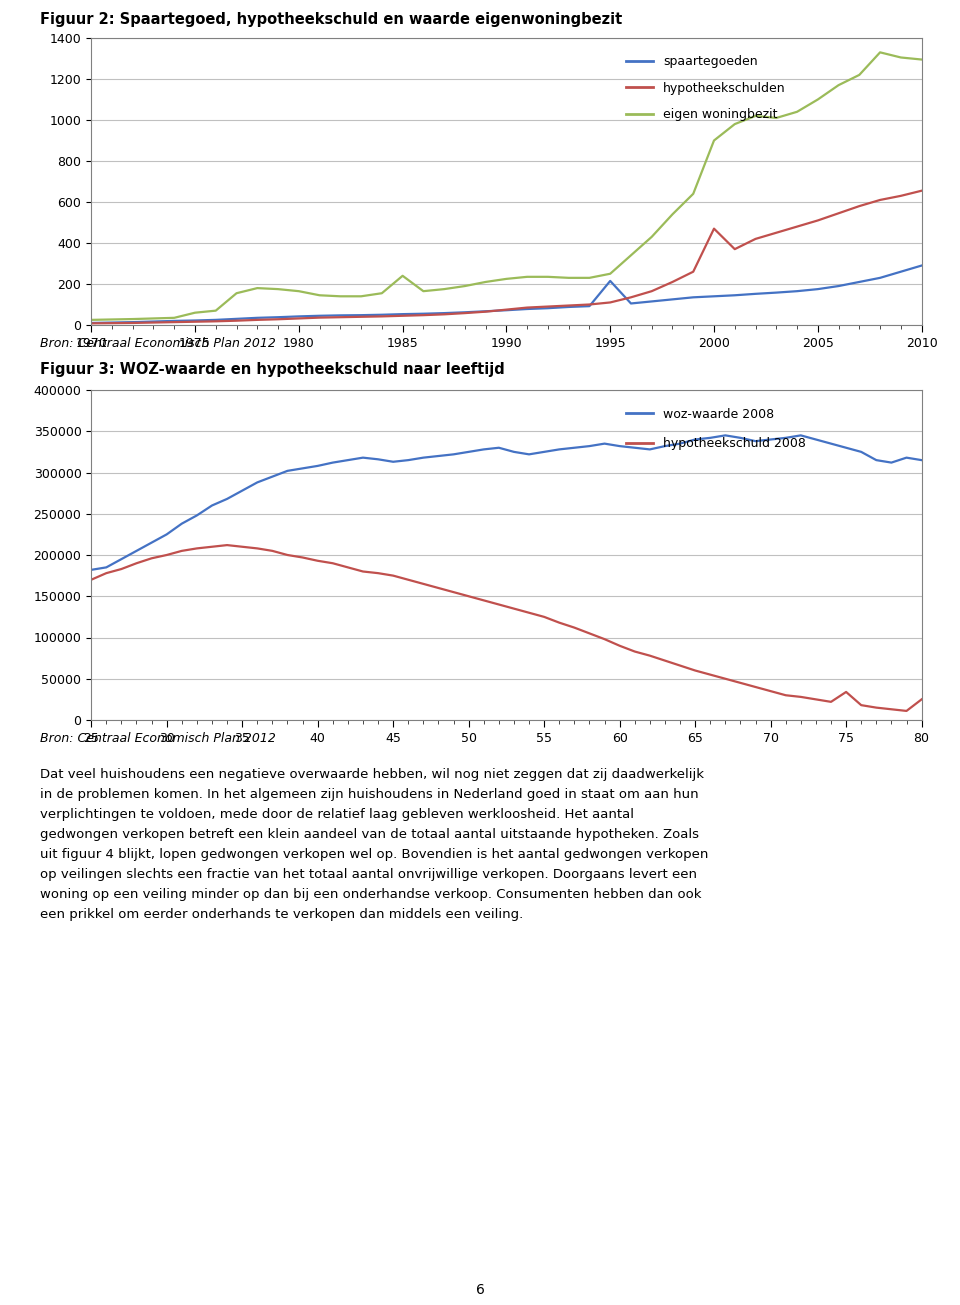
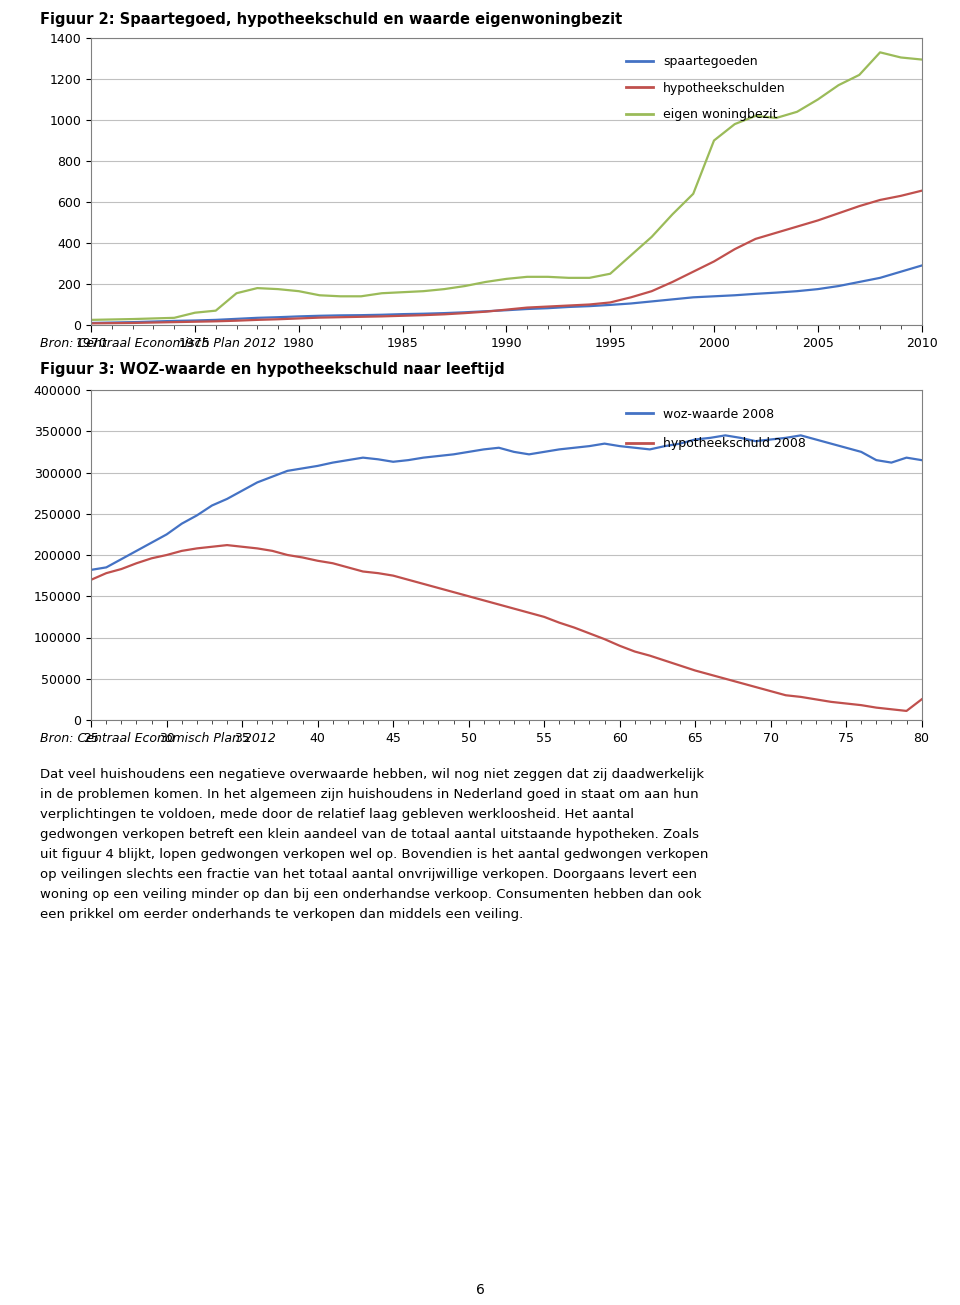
eigen woningbezit/1985: 240 -> 160
spaartegoeden/1995: 215 -> 98
hypotheekschulden/2000: 470 -> 310
hypotheekschuld 2008/75: 34000 -> 20000
